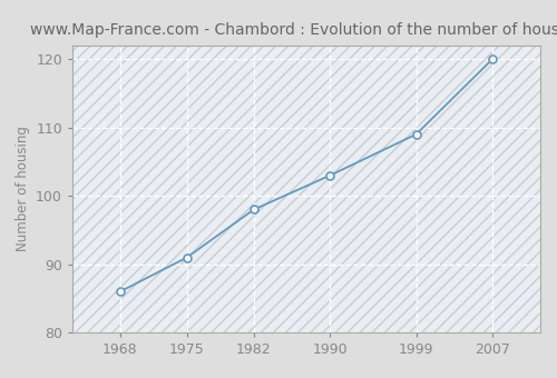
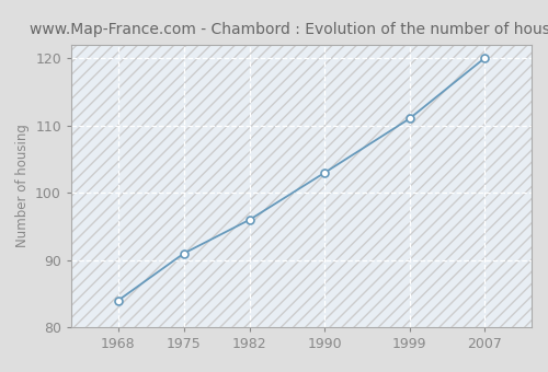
1968: 86 -> 84
1982: 98 -> 96
1999: 109 -> 111
